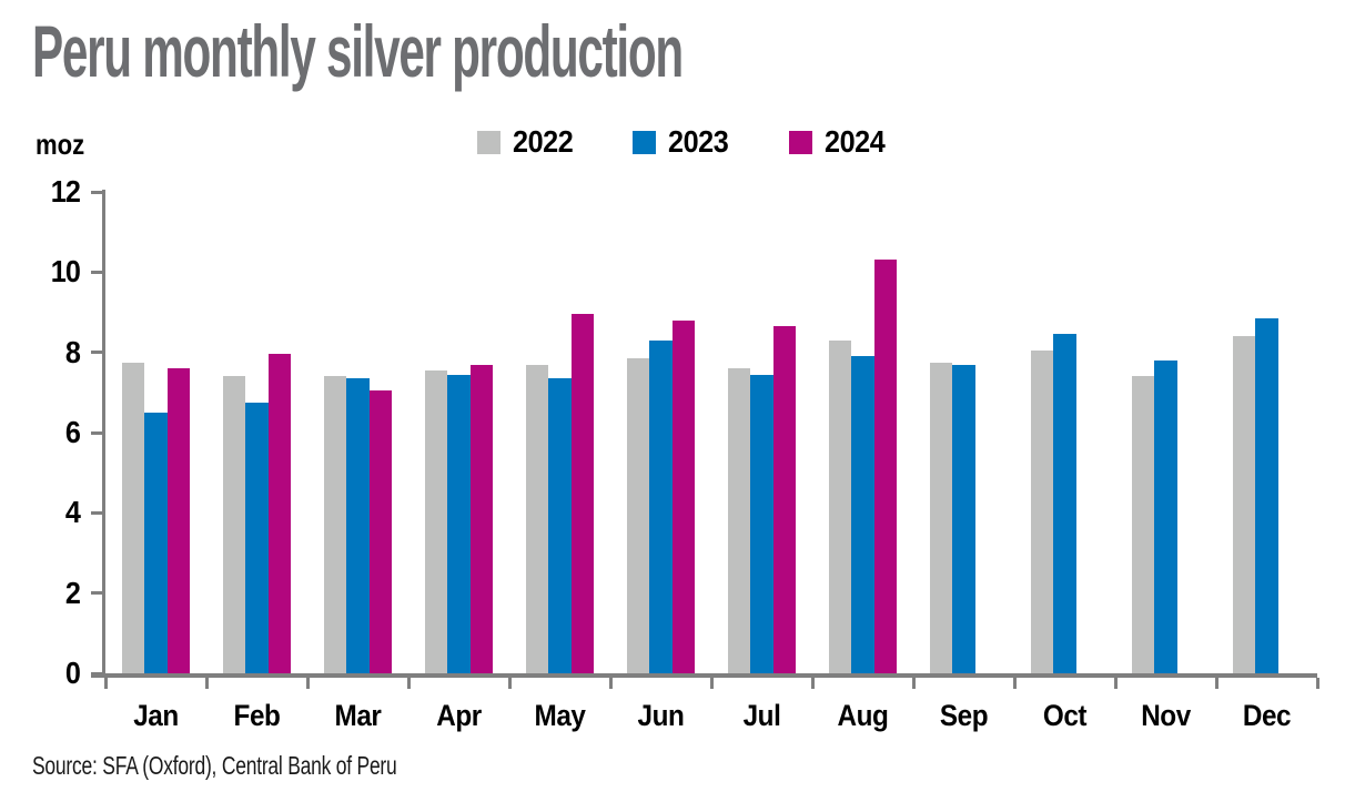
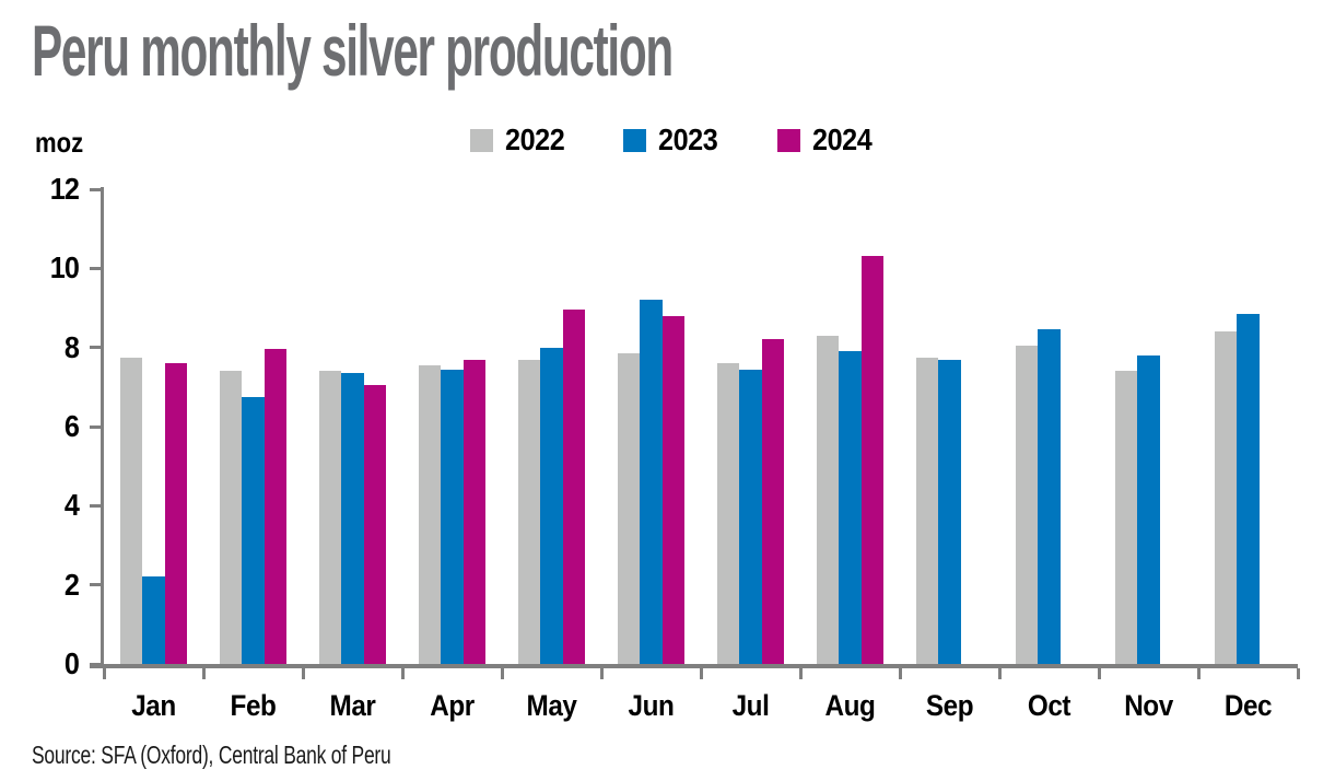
2023/Jan: 6.5 -> 2.2
2023/May: 7.3 -> 8.0
2023/Jun: 8.3 -> 9.2
2024/Jul: 8.7 -> 8.2
